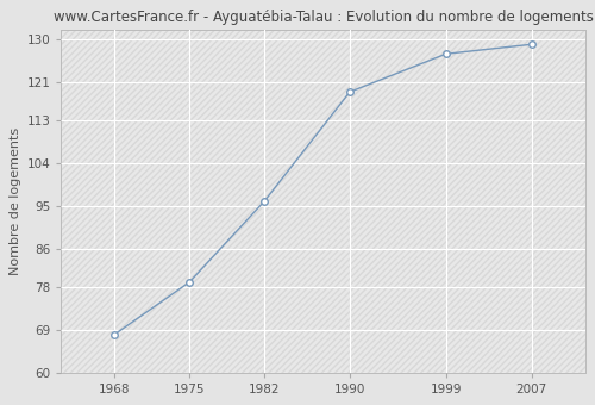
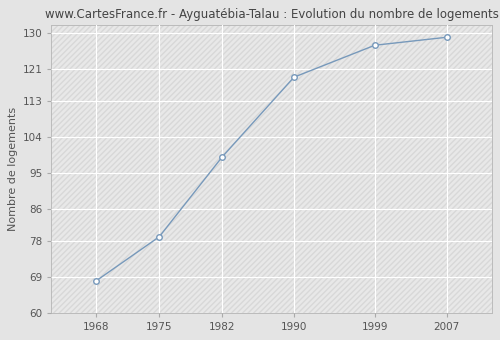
1982: 96 -> 99
